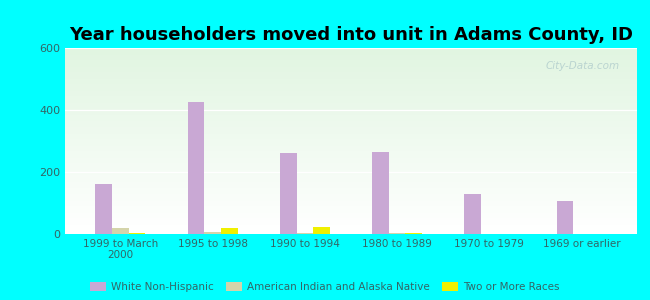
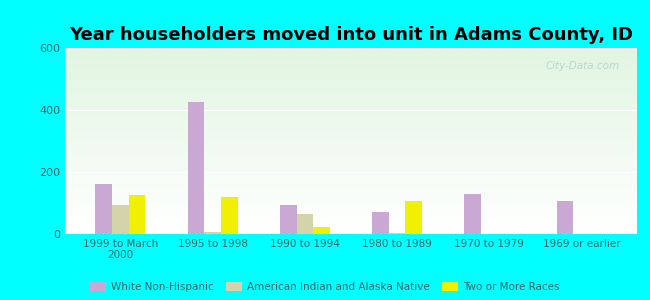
American Indian and Alaska Native/1999 to March 2000: 20 -> 95
Two or More Races/1999 to March 2000: 4 -> 125
Two or More Races/1995 to 1998: 18 -> 120
White Non-Hispanic/1990 to 1994: 260 -> 95
American Indian and Alaska Native/1990 to 1994: 4 -> 65
White Non-Hispanic/1980 to 1989: 265 -> 70
Two or More Races/1980 to 1989: 4 -> 105
